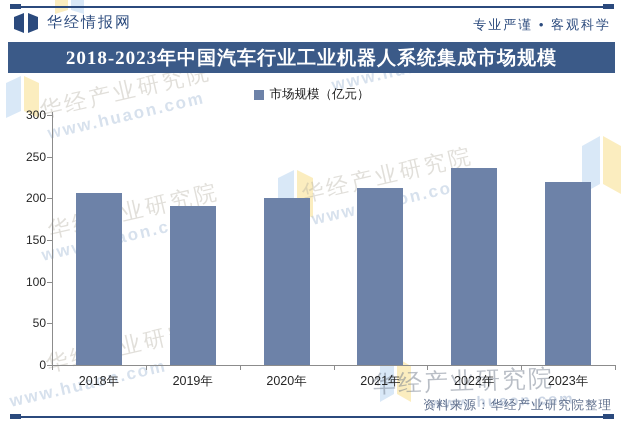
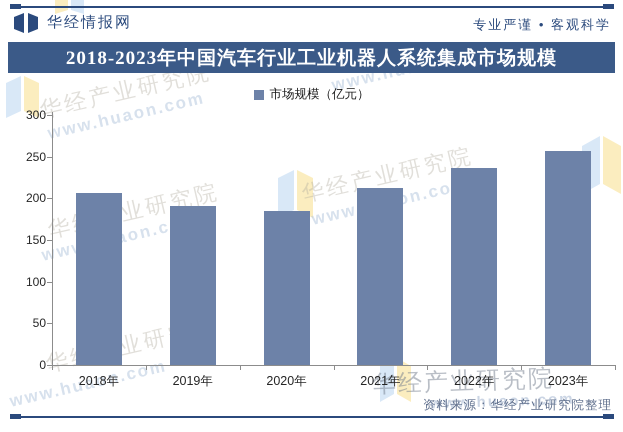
2020年: 200 -> 180
2023年: 220 -> 260
